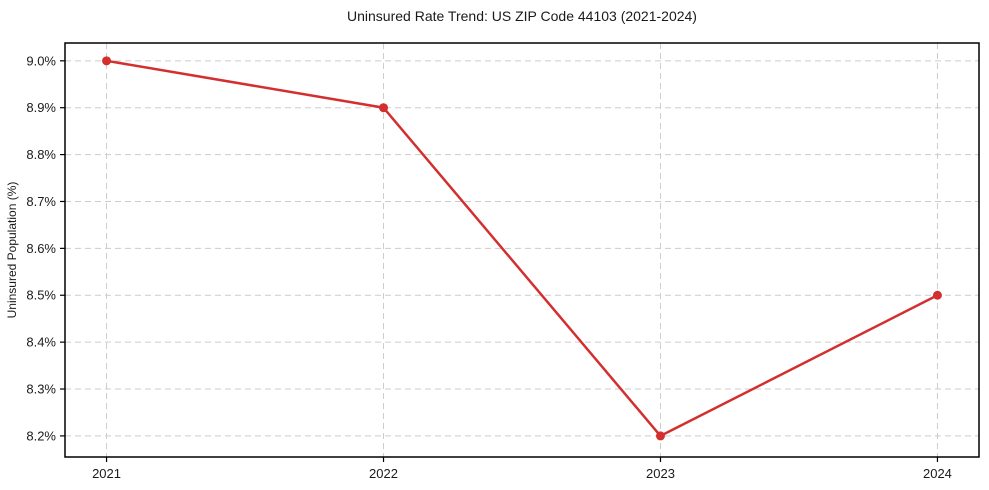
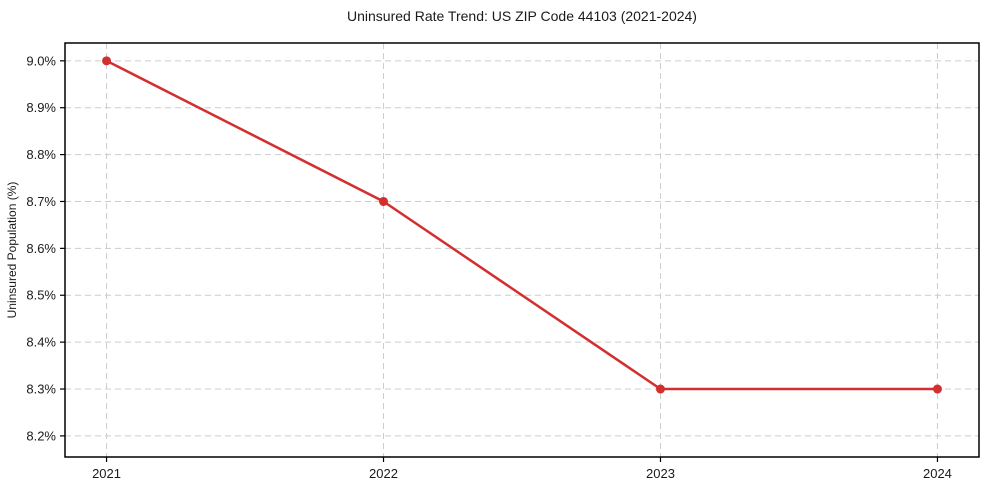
2022: 8.9% -> 8.7%
2023: 8.2% -> 8.3%
2024: 8.5% -> 8.3%
